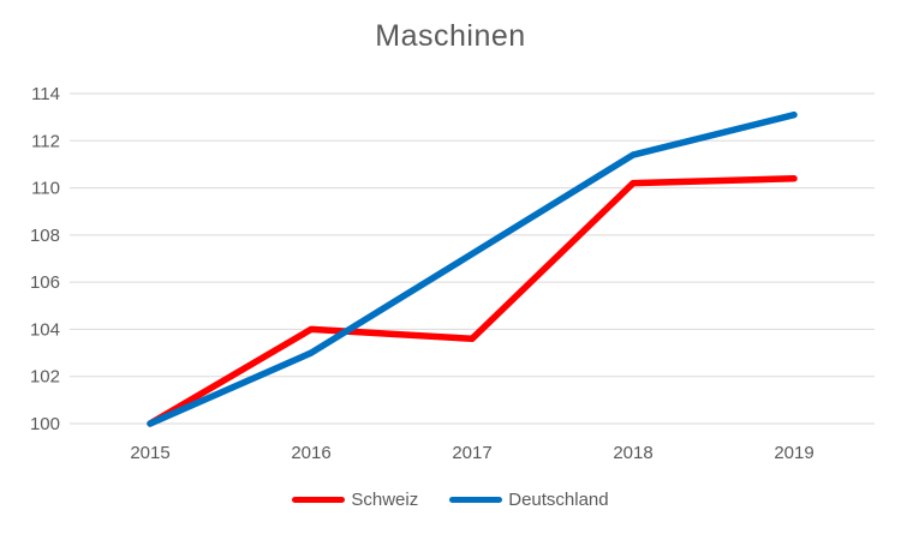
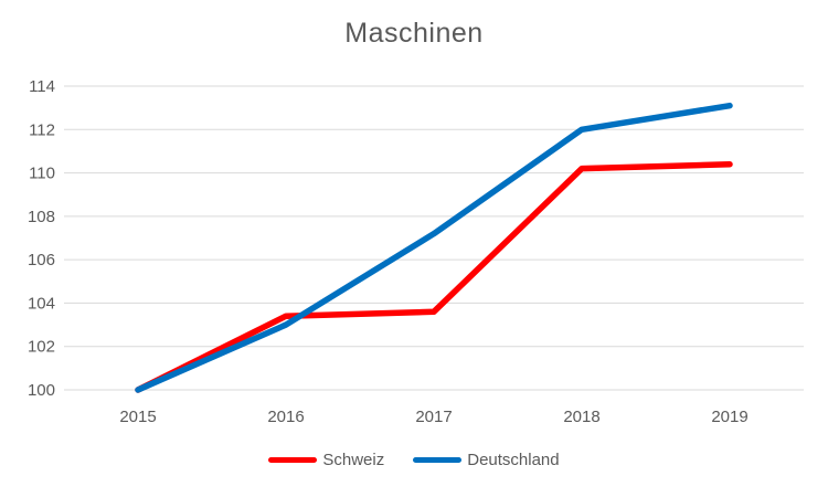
Schweiz/2016: 104.0 -> 103.4
Deutschland/2018: 111.4 -> 112.0
